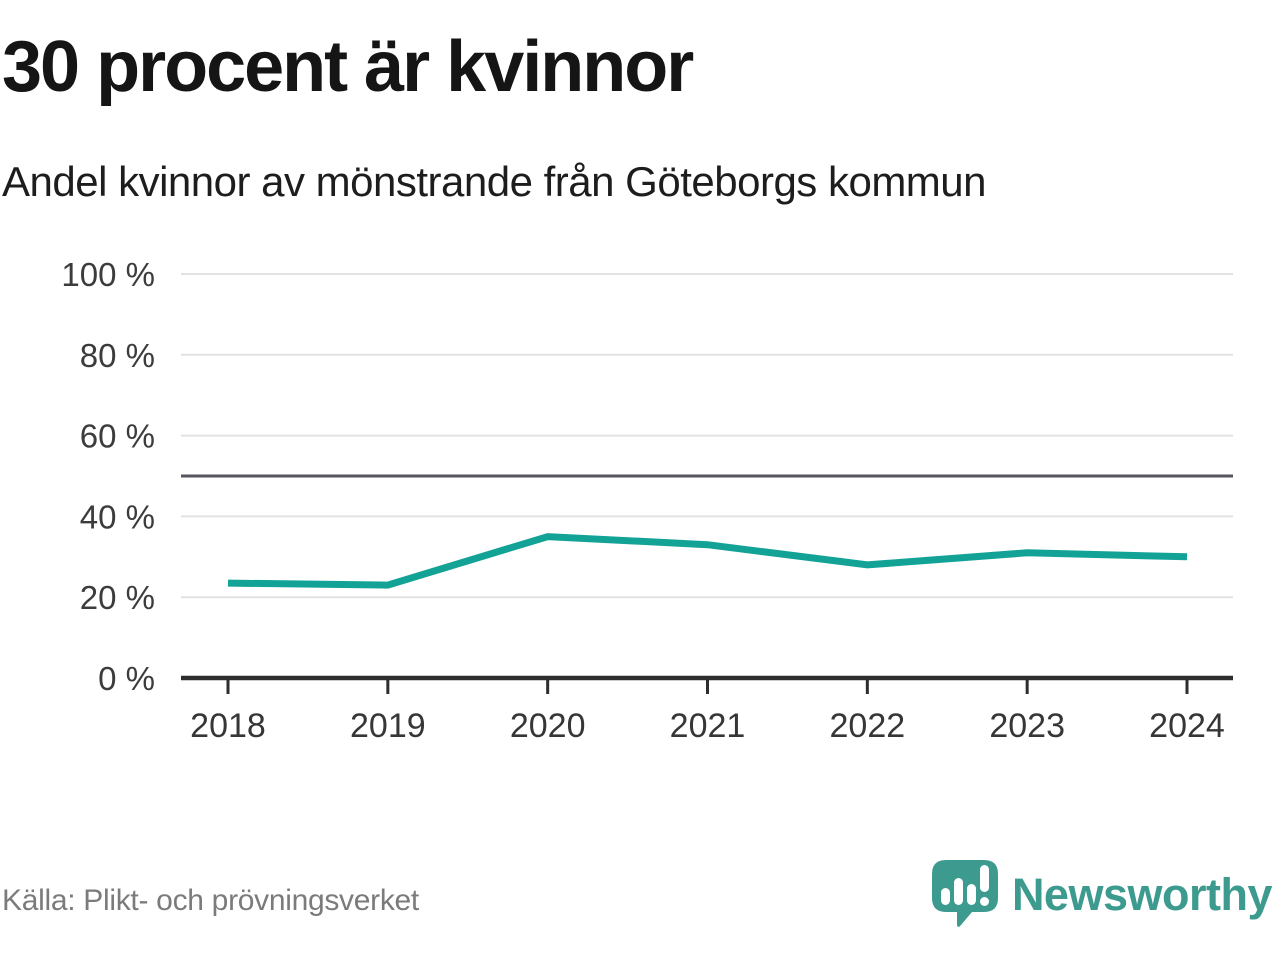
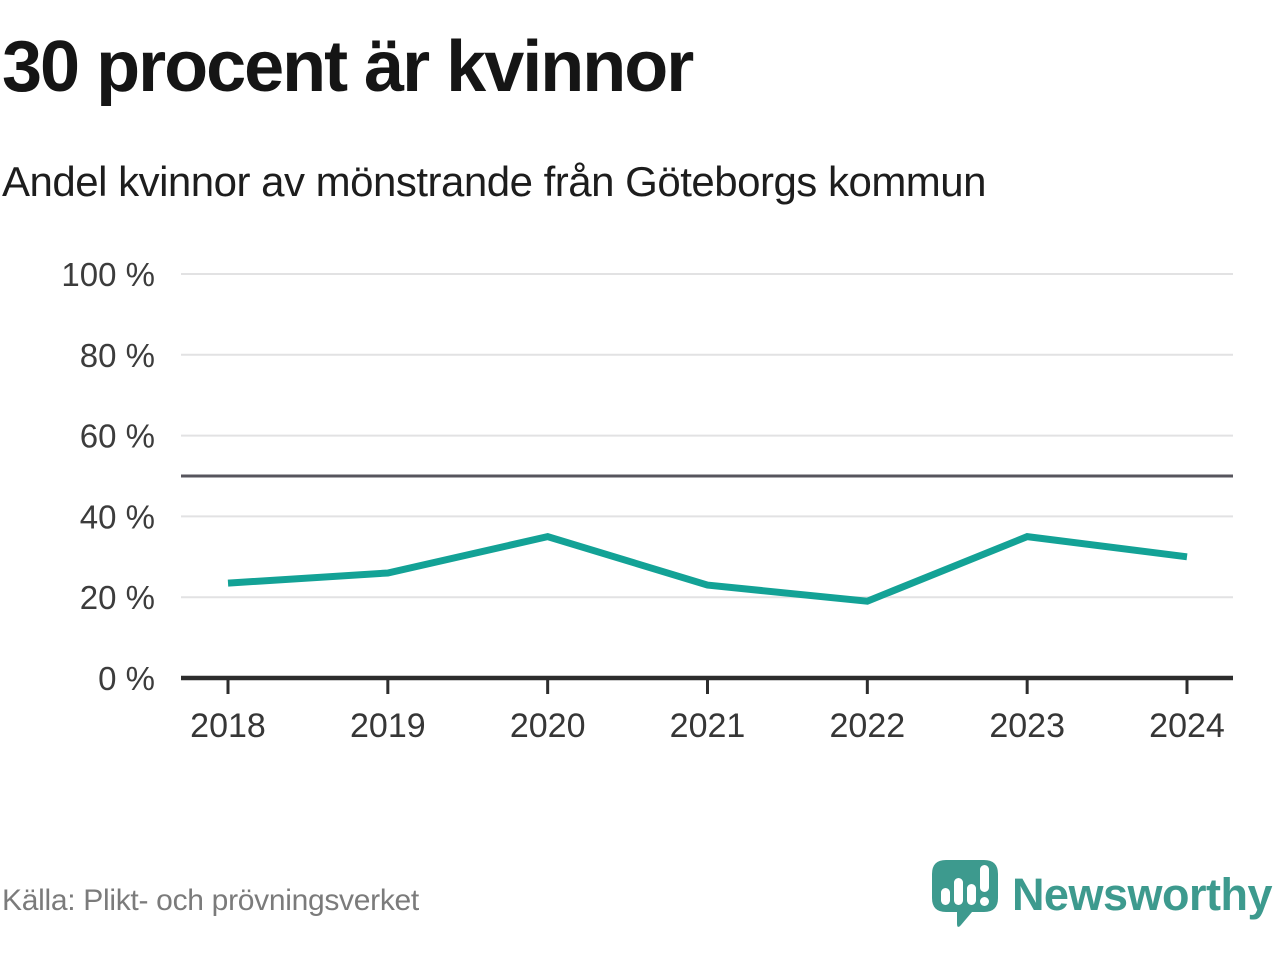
2019: 23% -> 26%
2021: 33% -> 23%
2022: 28% -> 19%
2023: 31% -> 35%
